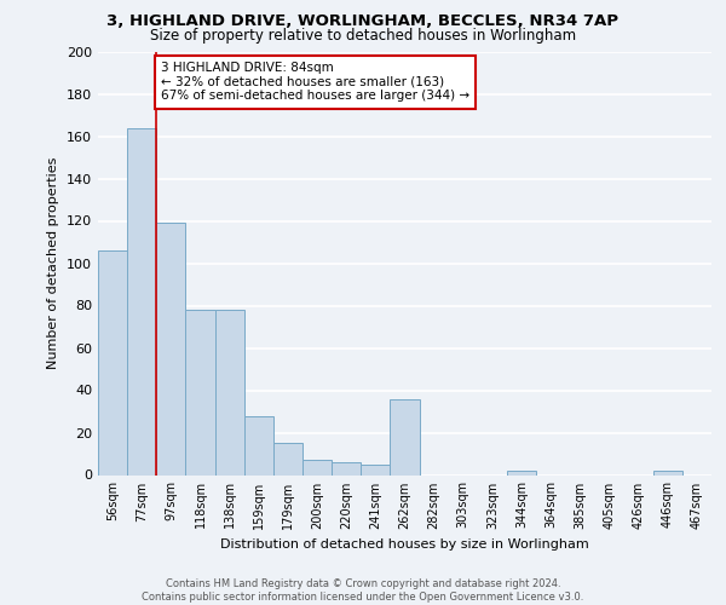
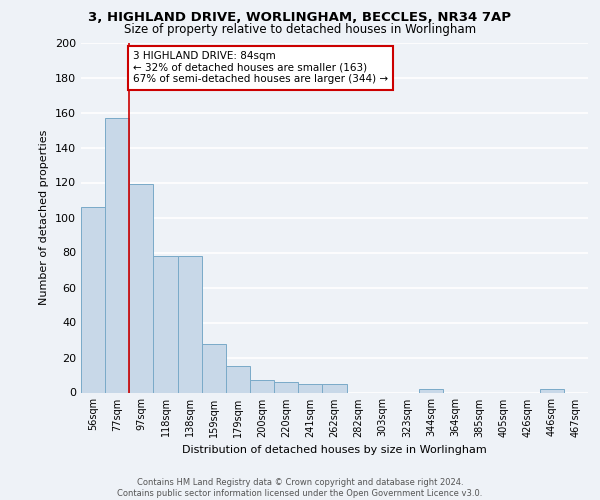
77sqm: 164 -> 157
262sqm: 36 -> 5
